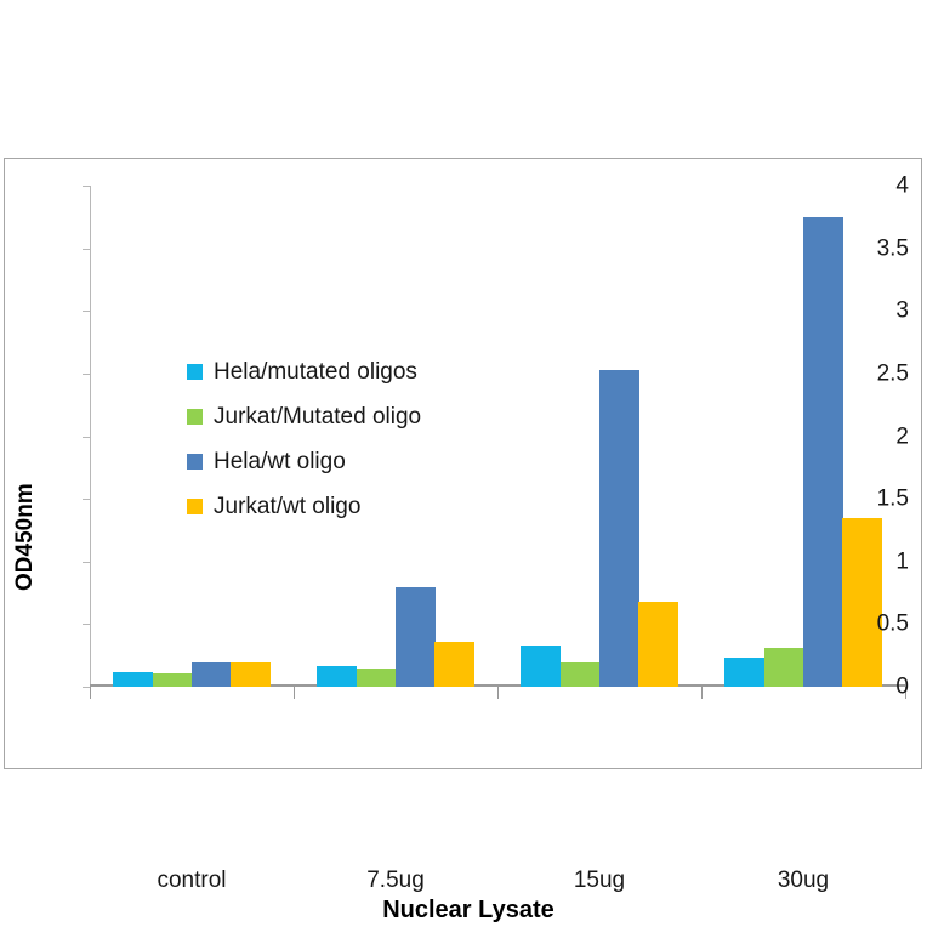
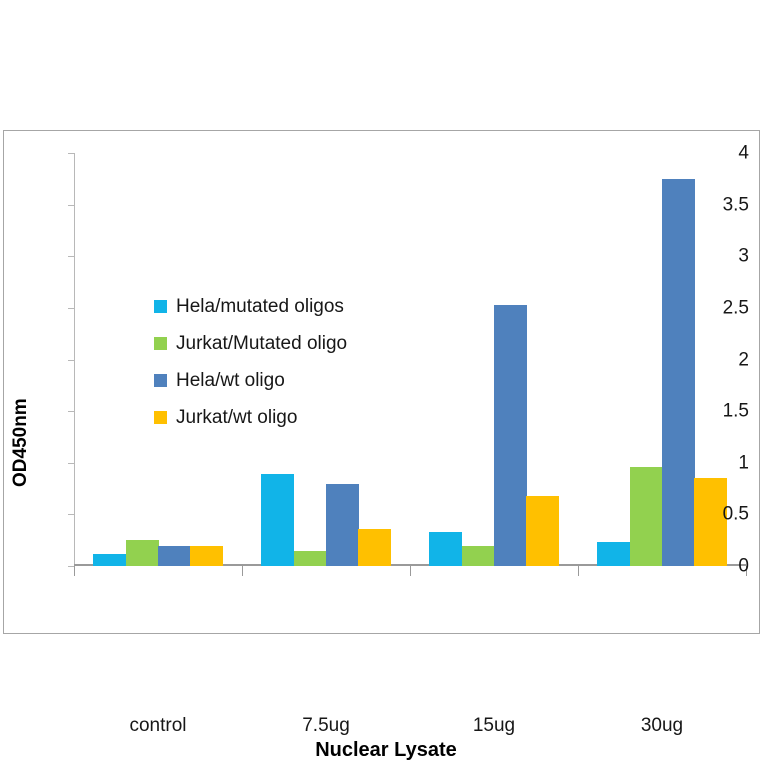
Jurkat/Mutated oligo/control: 0.11 -> 0.25
Hela/mutated oligos/7.5ug: 0.16 -> 0.89
Jurkat/Mutated oligo/30ug: 0.31 -> 0.96
Jurkat/wt oligo/30ug: 1.35 -> 0.85
